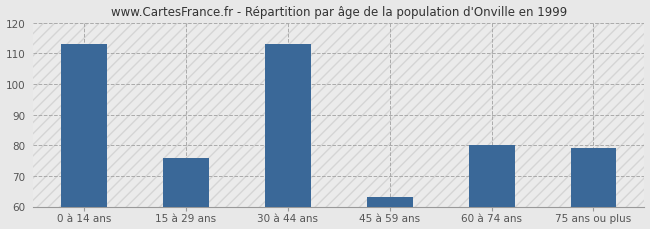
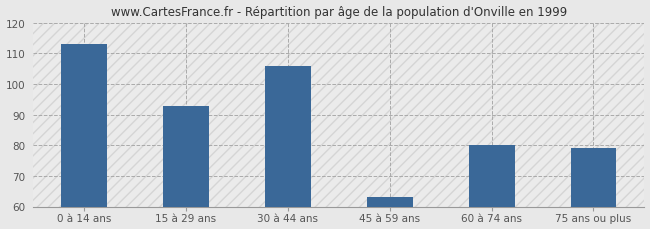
15 à 29 ans: 76 -> 93
30 à 44 ans: 113 -> 106
